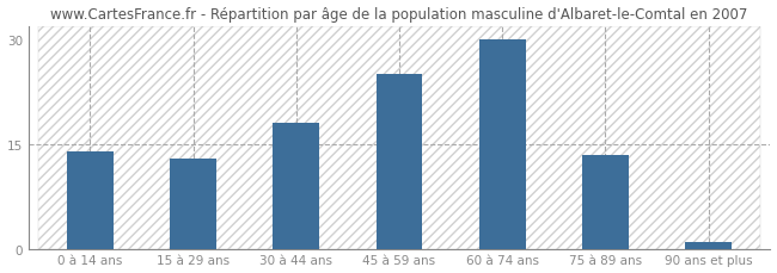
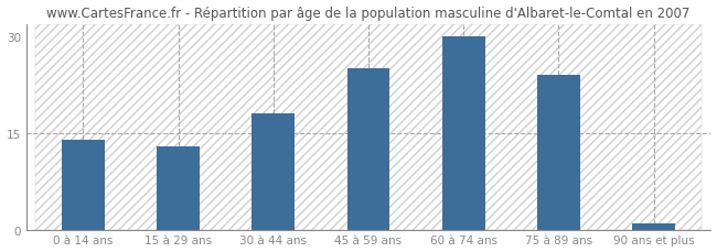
75 à 89 ans: 13.5 -> 24.0
